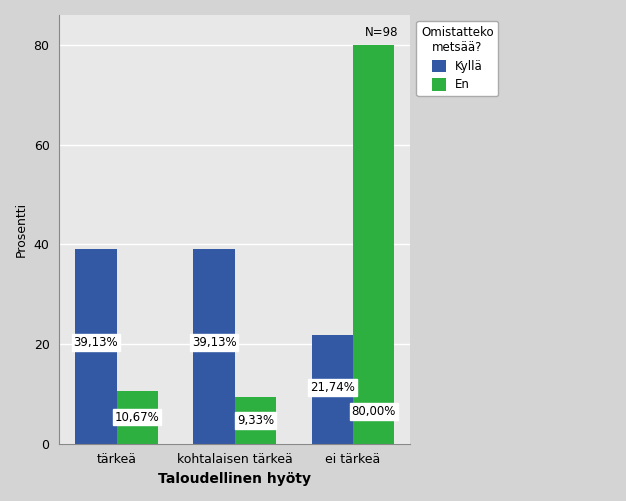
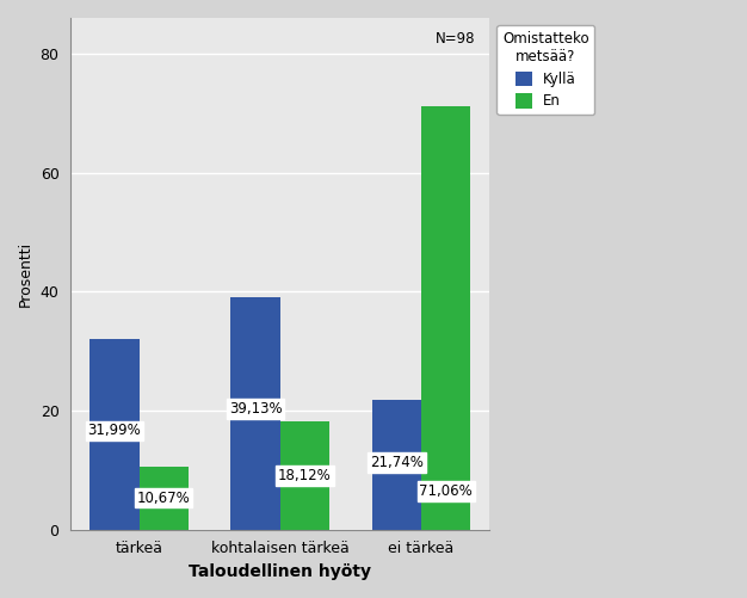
Kyllä/tärkeä: 39,13% -> 31,99%
En/kohtalaisen tärkeä: 9,33% -> 18,12%
En/ei tärkeä: 80,00% -> 71,06%
